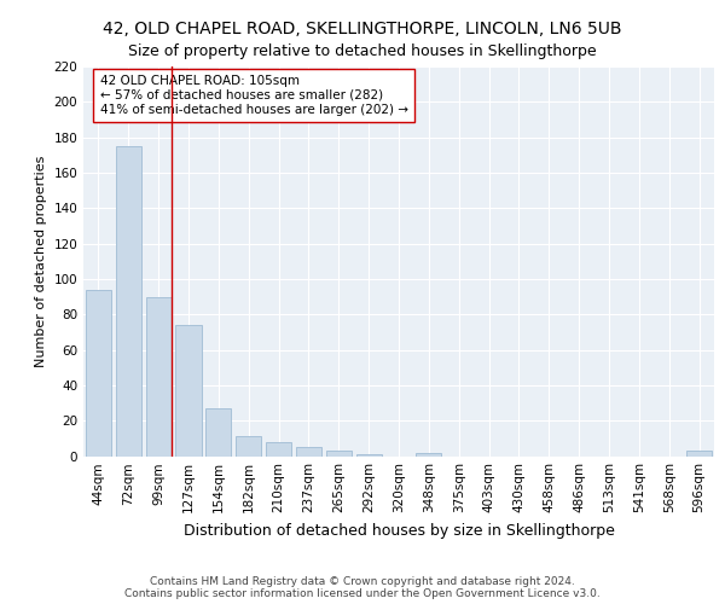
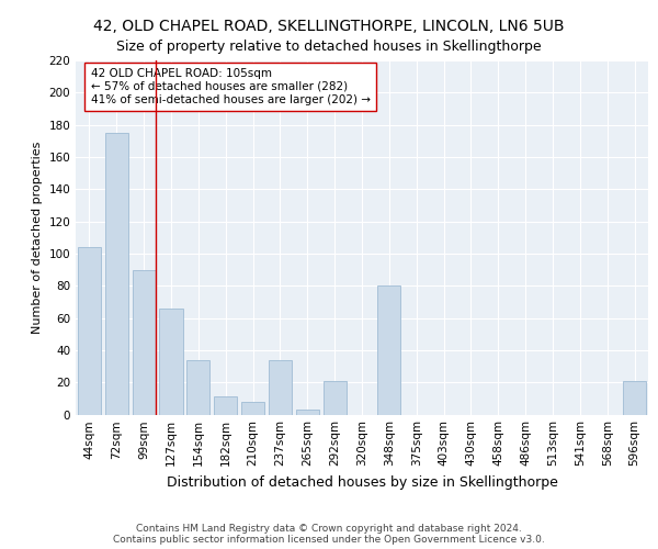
44sqm: 94 -> 104
127sqm: 74 -> 66
154sqm: 27 -> 34
237sqm: 5 -> 34
292sqm: 1 -> 21
348sqm: 2 -> 80
596sqm: 3 -> 21
